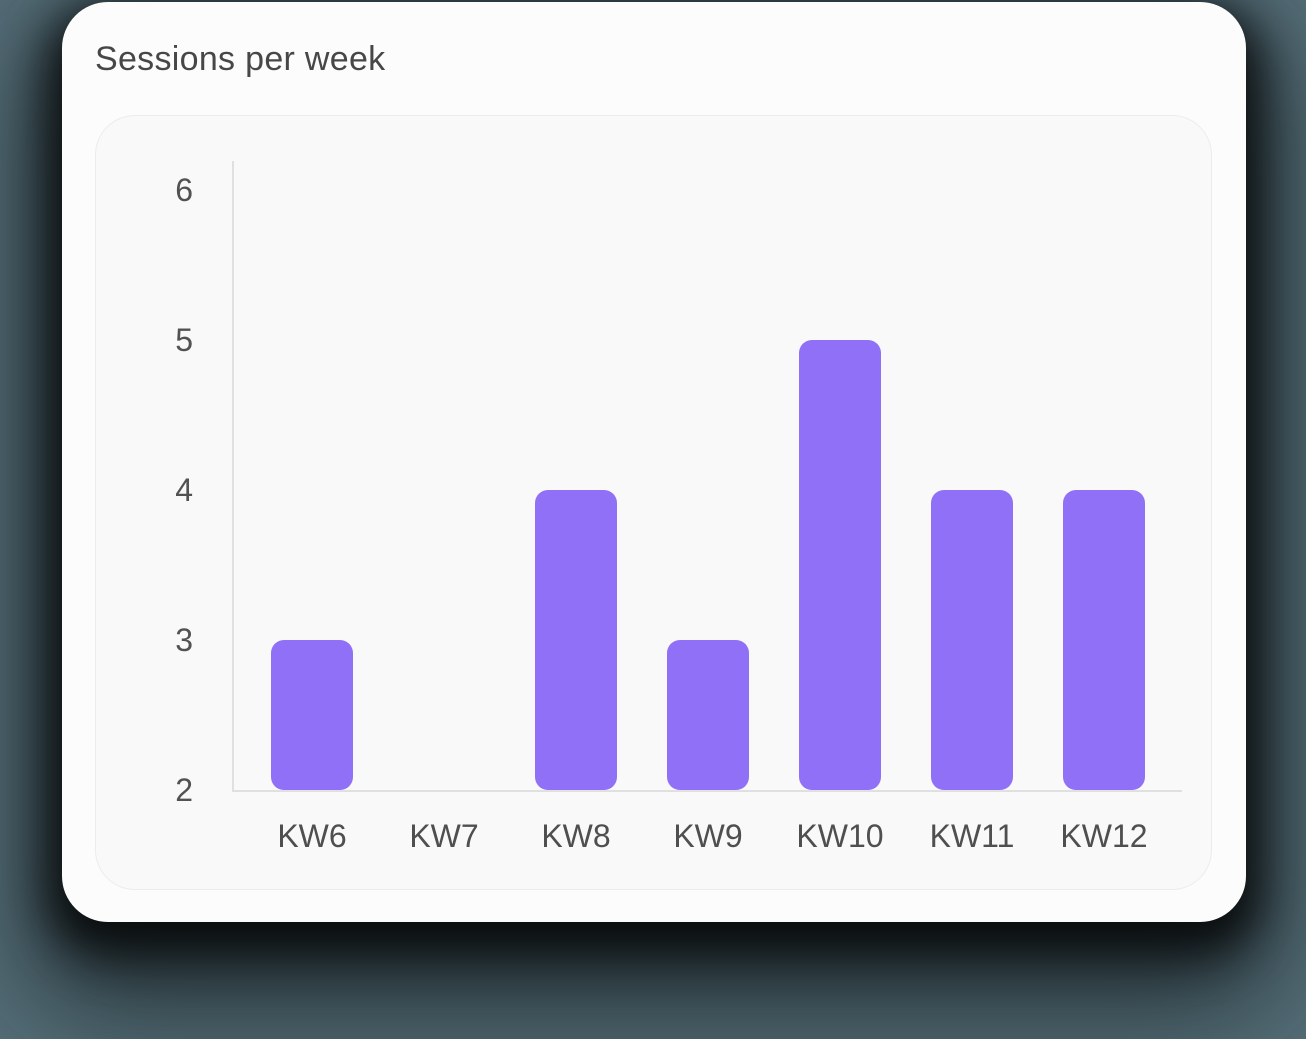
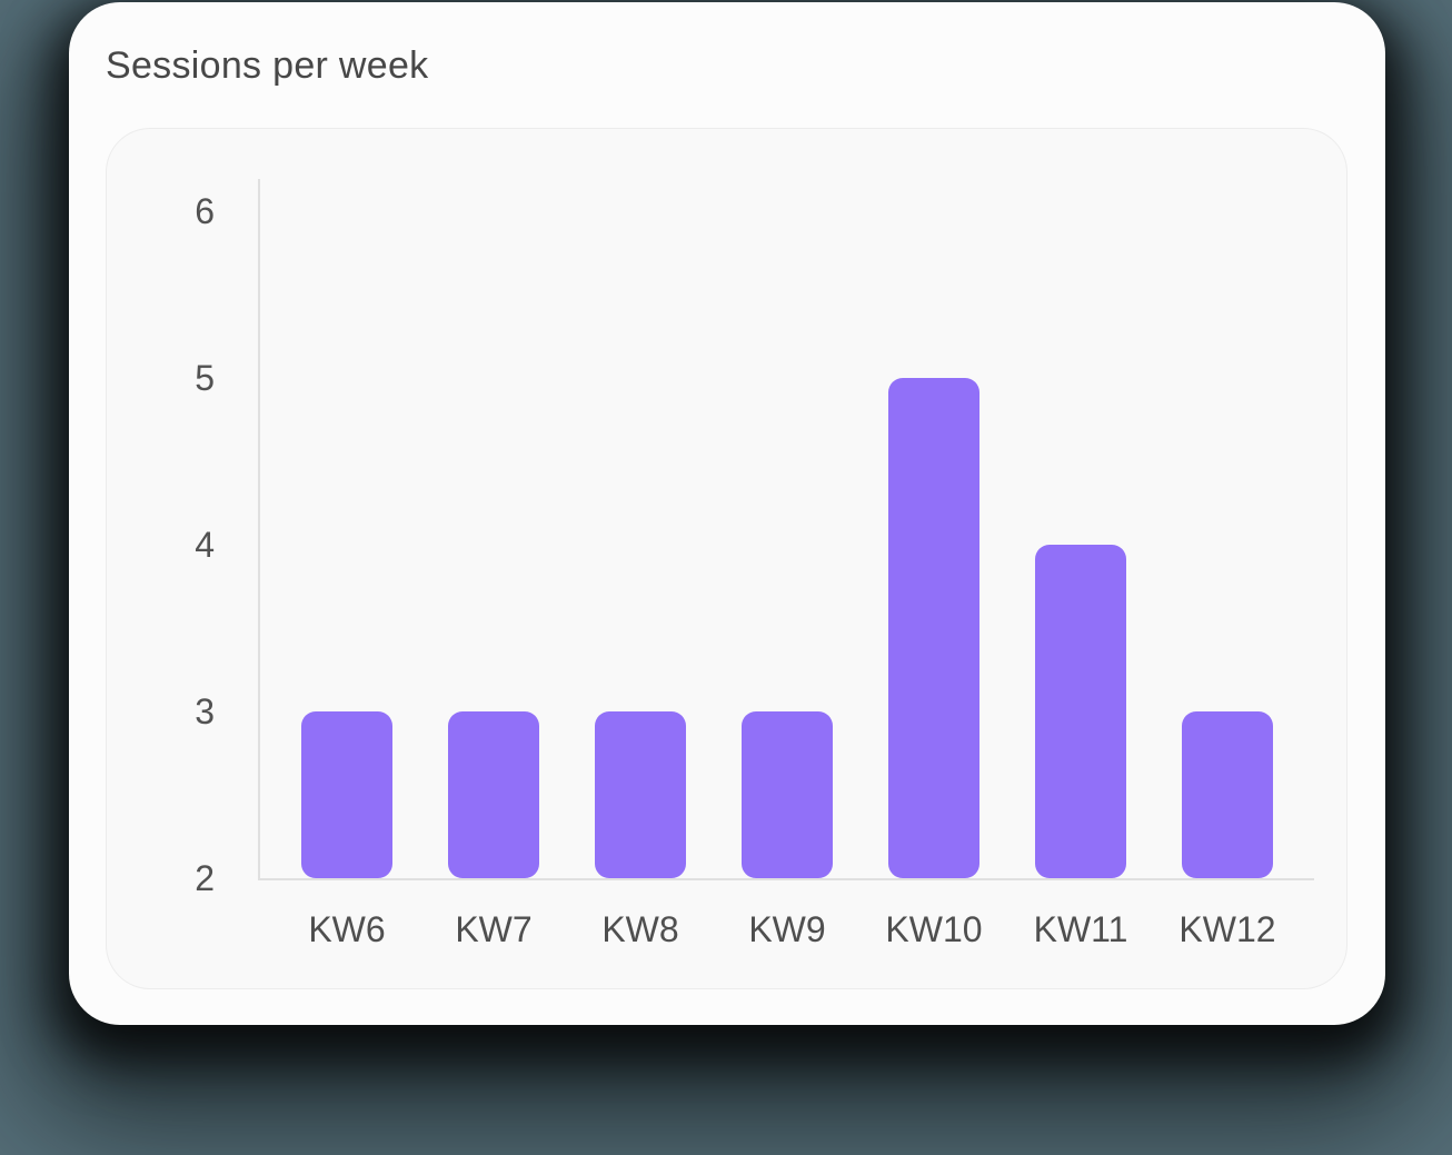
KW7: 2 -> 3
KW8: 4 -> 3
KW12: 4 -> 3
